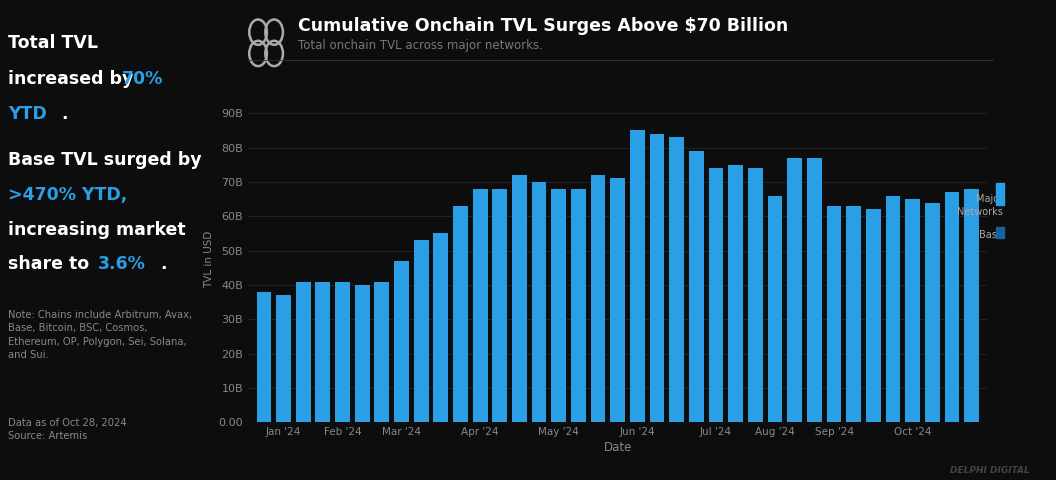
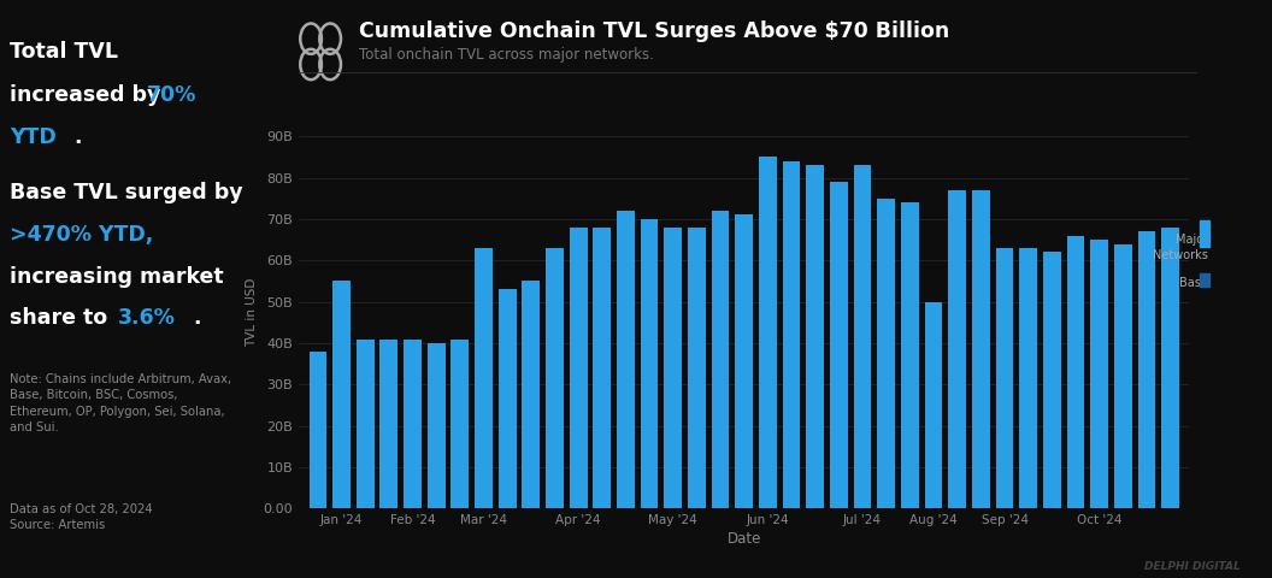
Jan '24: 37B -> 55B
Mar '24: 47B -> 63B
Jul '24: 74B -> 83B
Aug '24: 66B -> 50B
